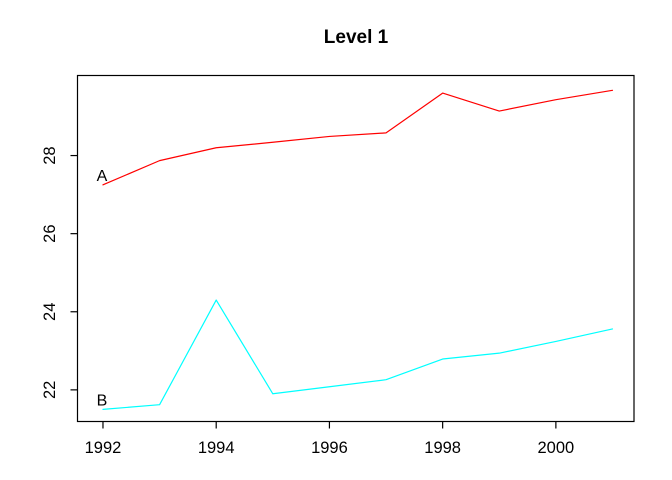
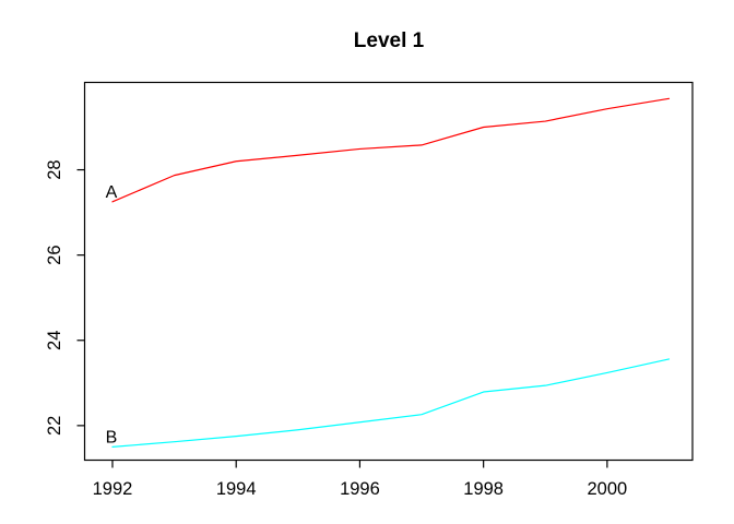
B/1994: 24.3 -> 21.8
A/1998: 29.6 -> 29.0
